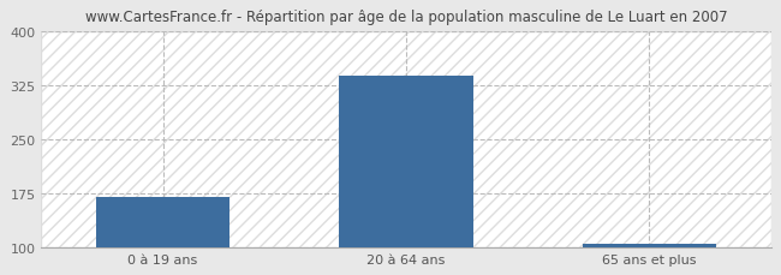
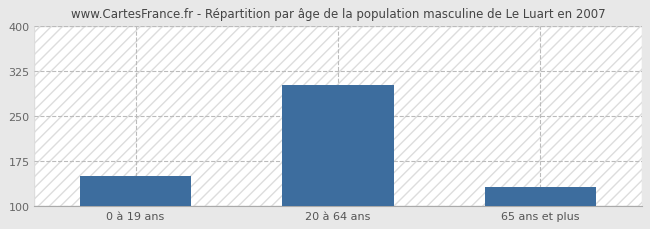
0 à 19 ans: 170 -> 150
20 à 64 ans: 338 -> 302
65 ans et plus: 105 -> 132
